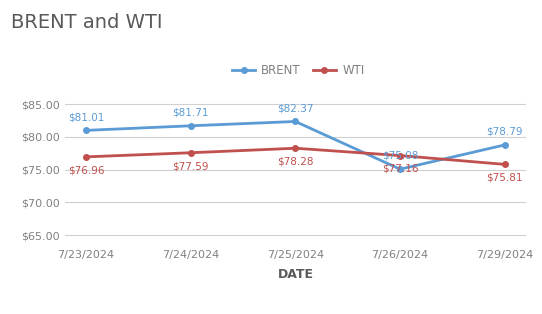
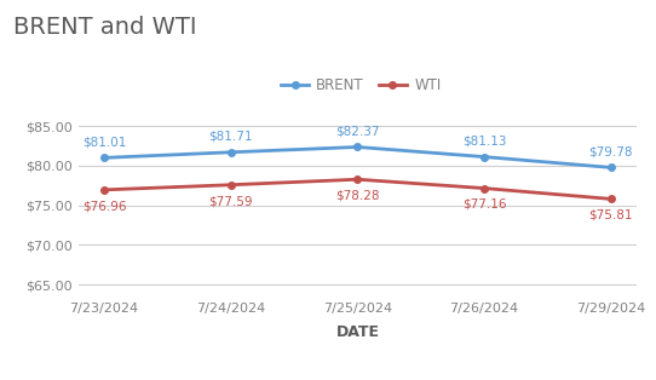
BRENT/7/26/2024: $75.08 -> $81.13
BRENT/7/29/2024: $78.79 -> $79.78
